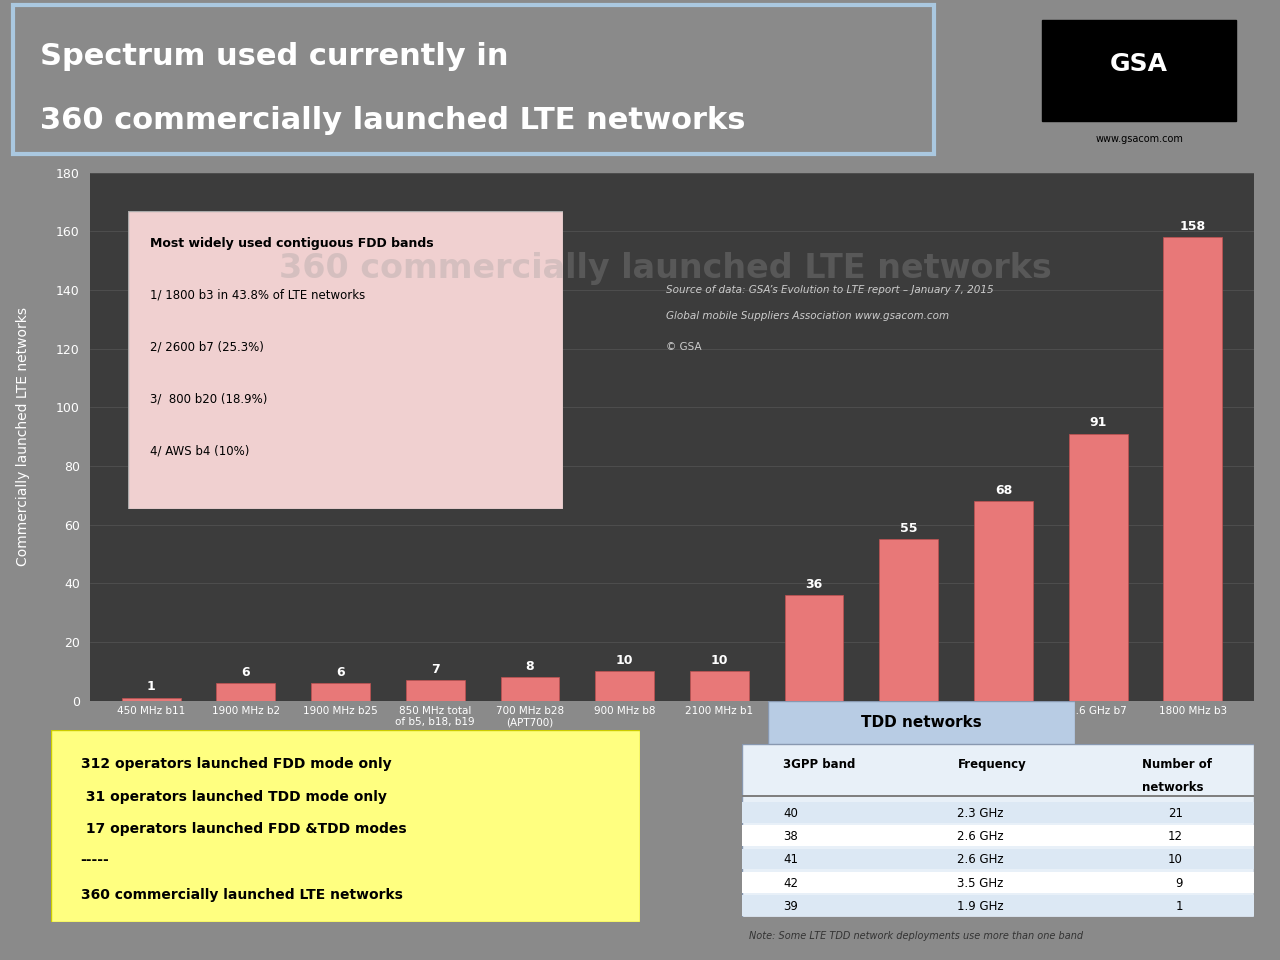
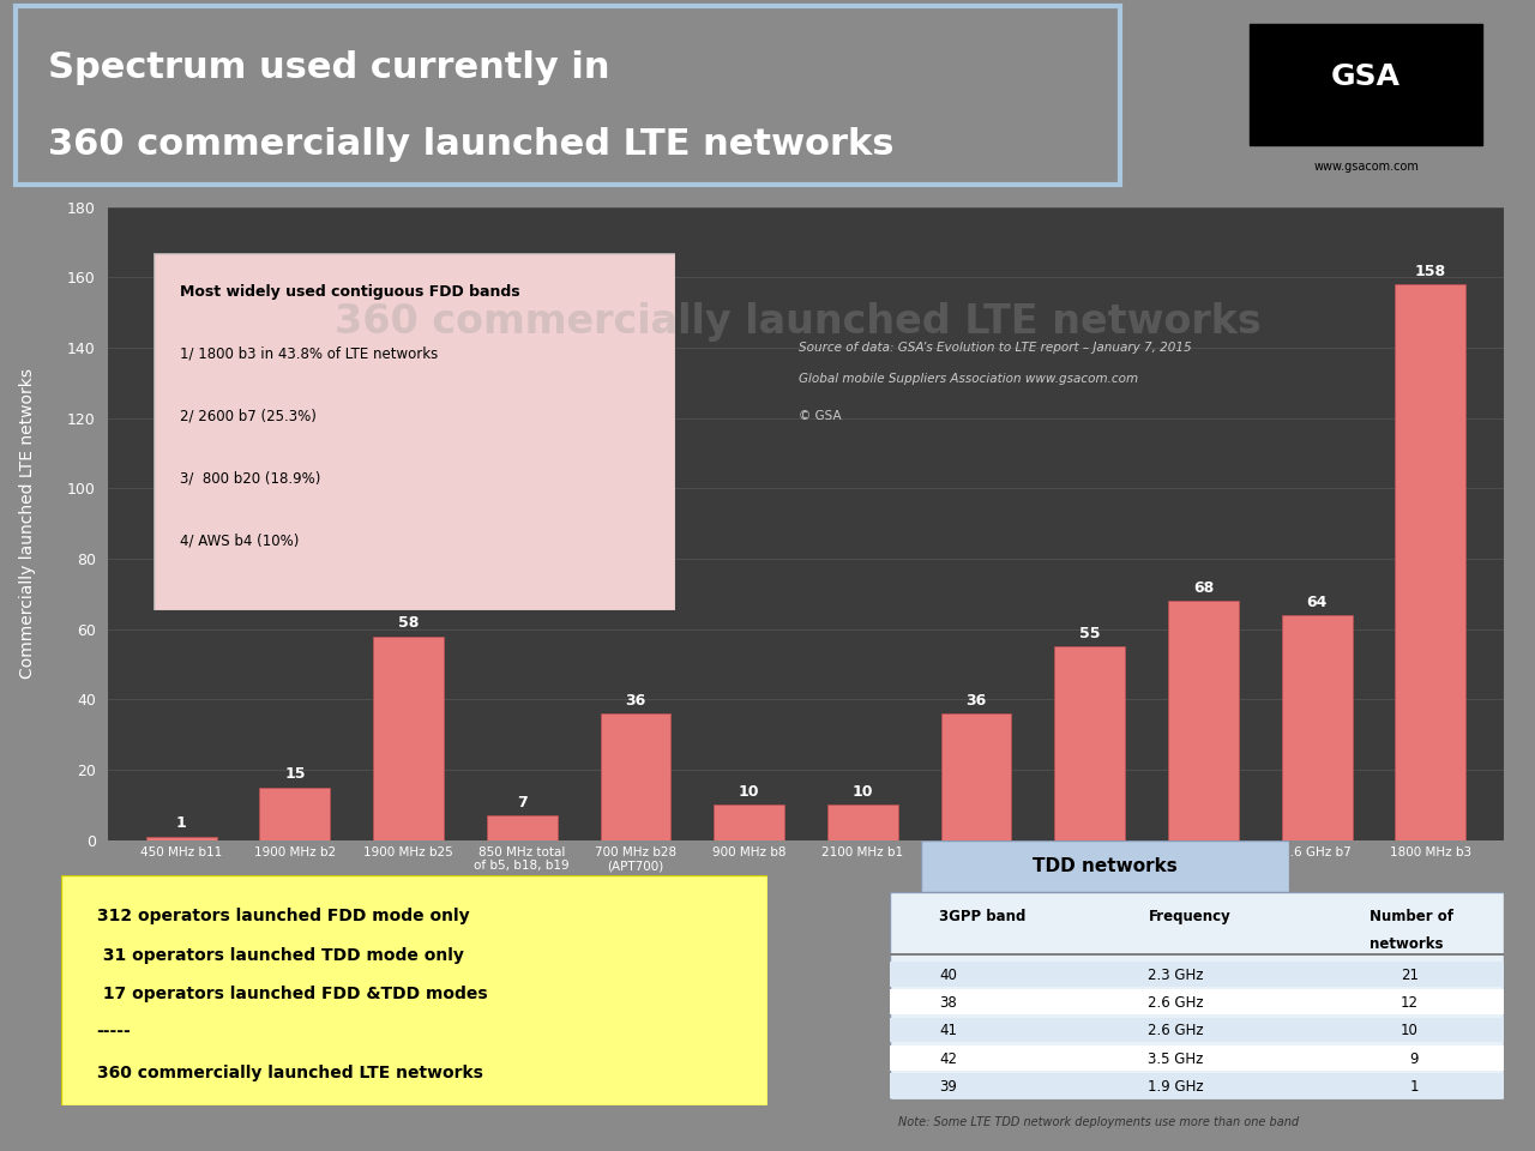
1900 MHz b2: 6 -> 15
1900 MHz b25: 6 -> 58
700 MHz b28 (APT700): 8 -> 36
2.6 GHz b7: 91 -> 64
